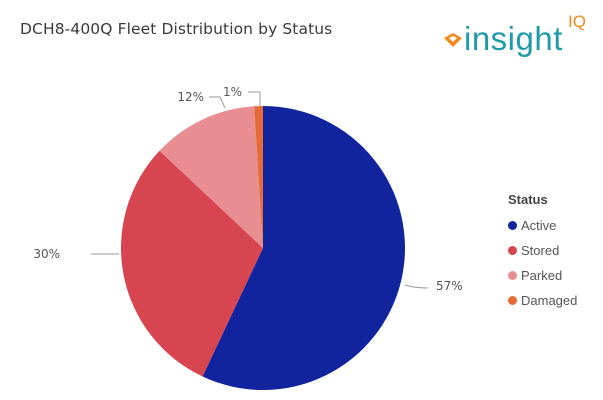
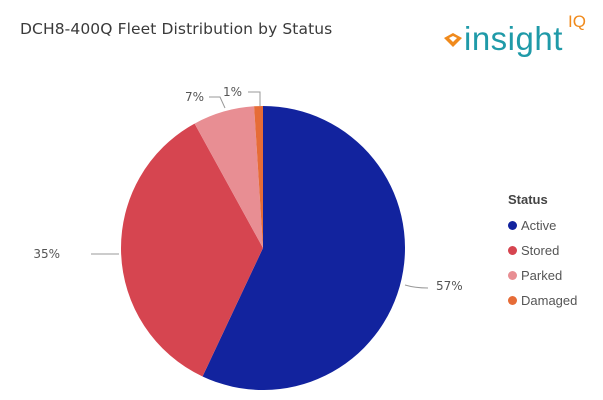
Stored: 30% -> 35%
Parked: 12% -> 7%
